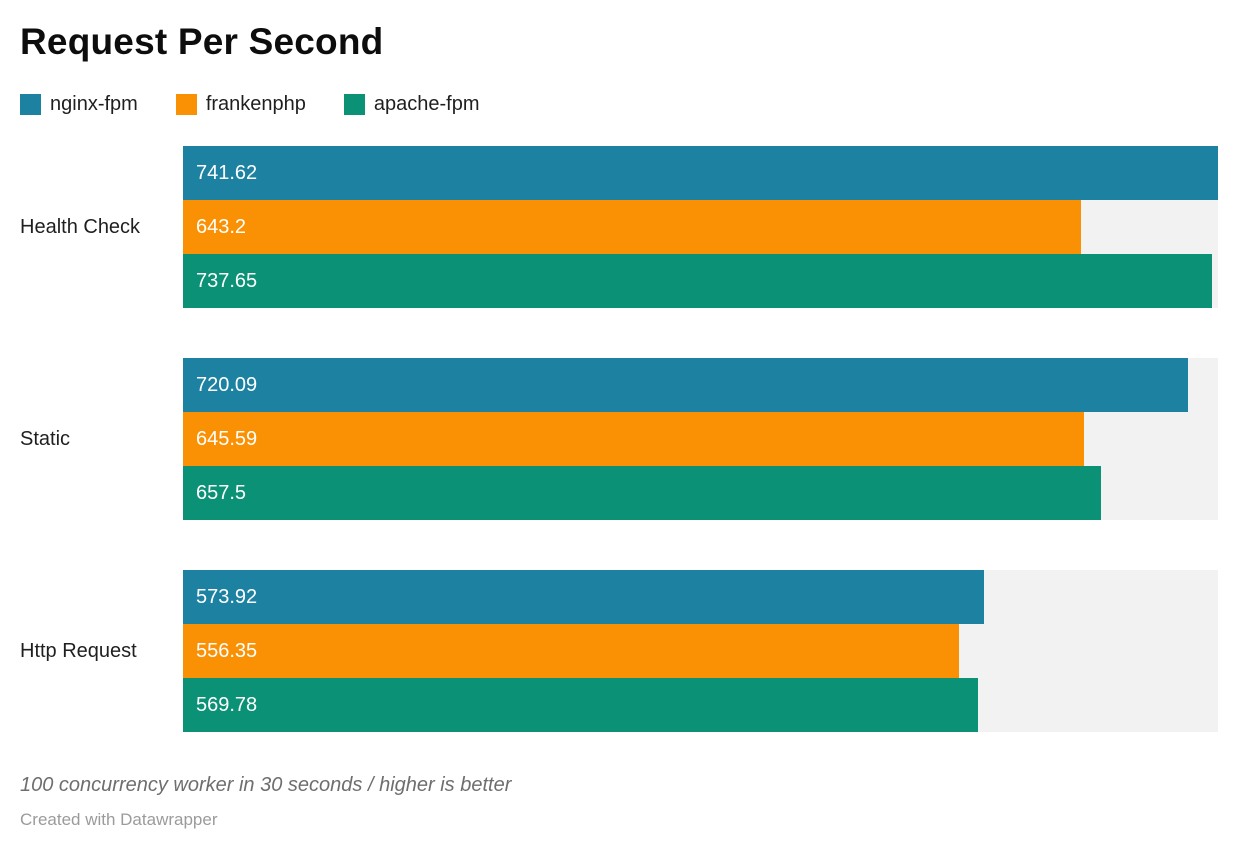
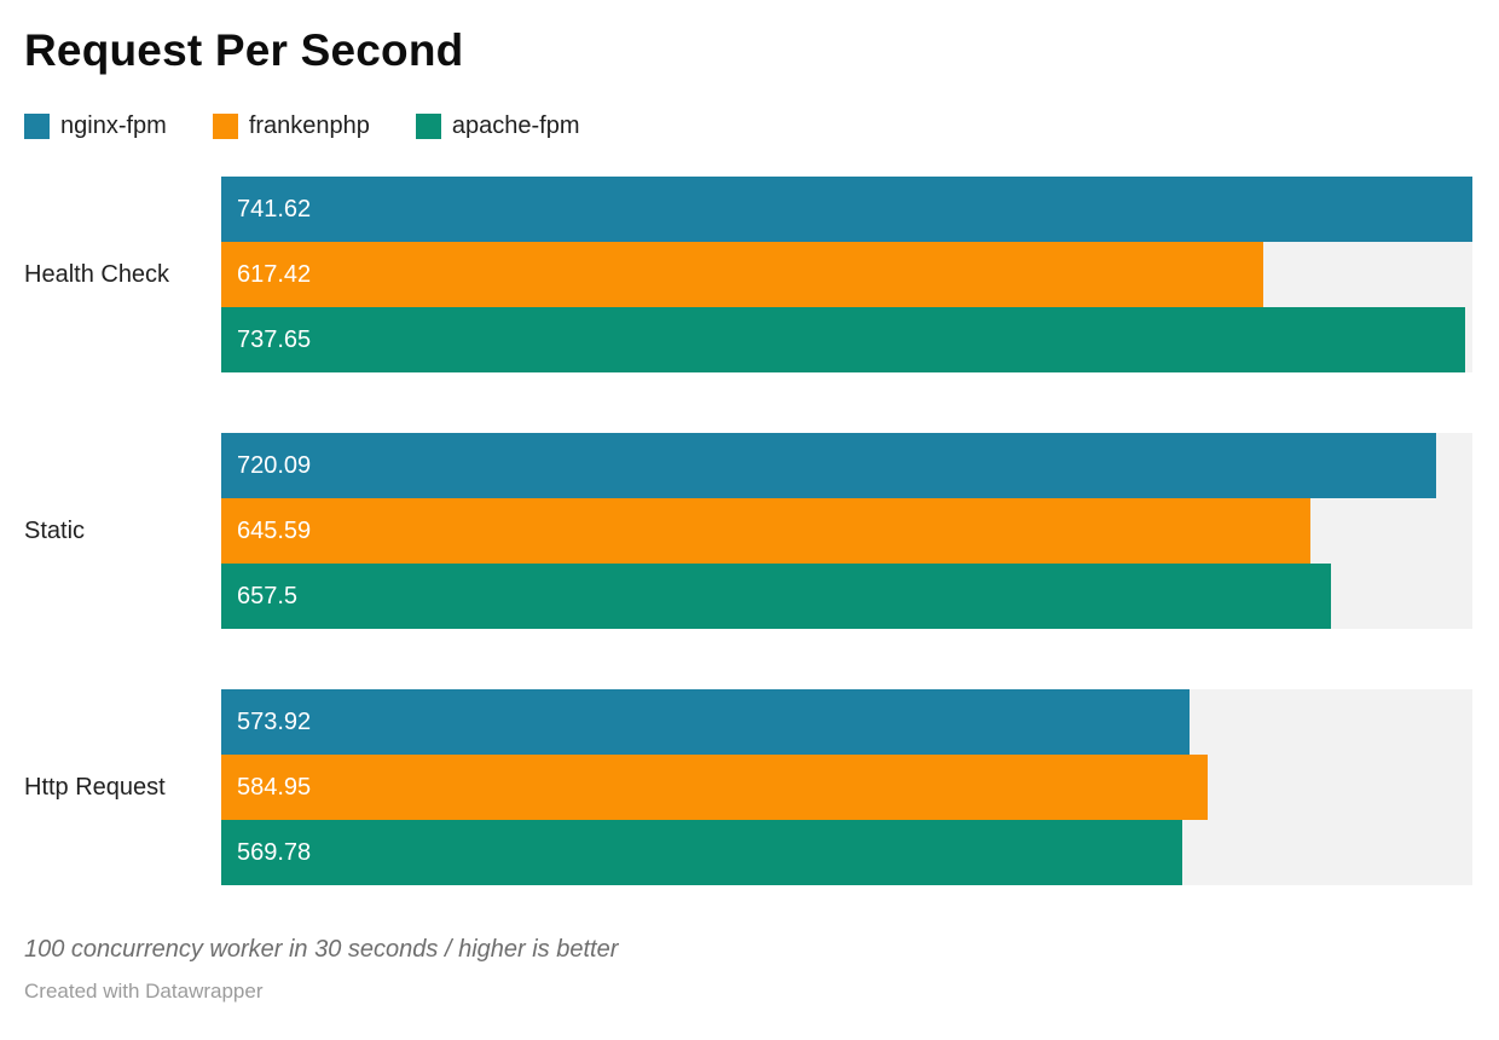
frankenphp/Health Check: 643.2 -> 617.42
frankenphp/Http Request: 556.35 -> 584.95
